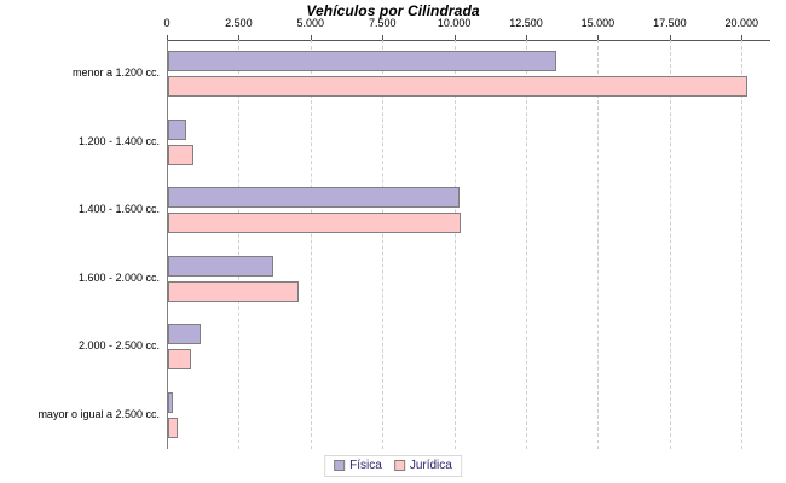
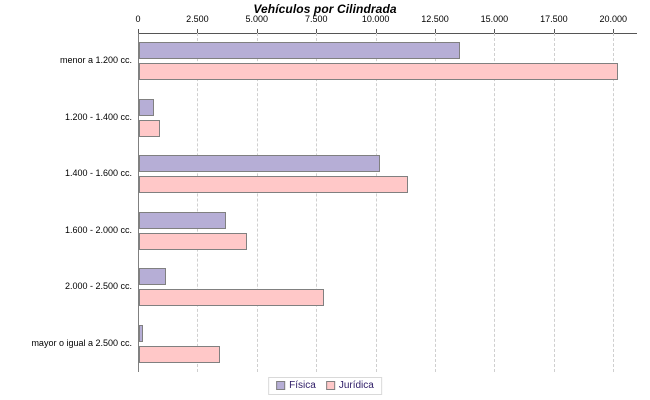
Jurídica/1.400 - 1.600 cc.: 10200 -> 11300
Jurídica/2.000 - 2.500 cc.: 800 -> 7800
Jurídica/mayor o igual a 2.500 cc.: 300 -> 3400
